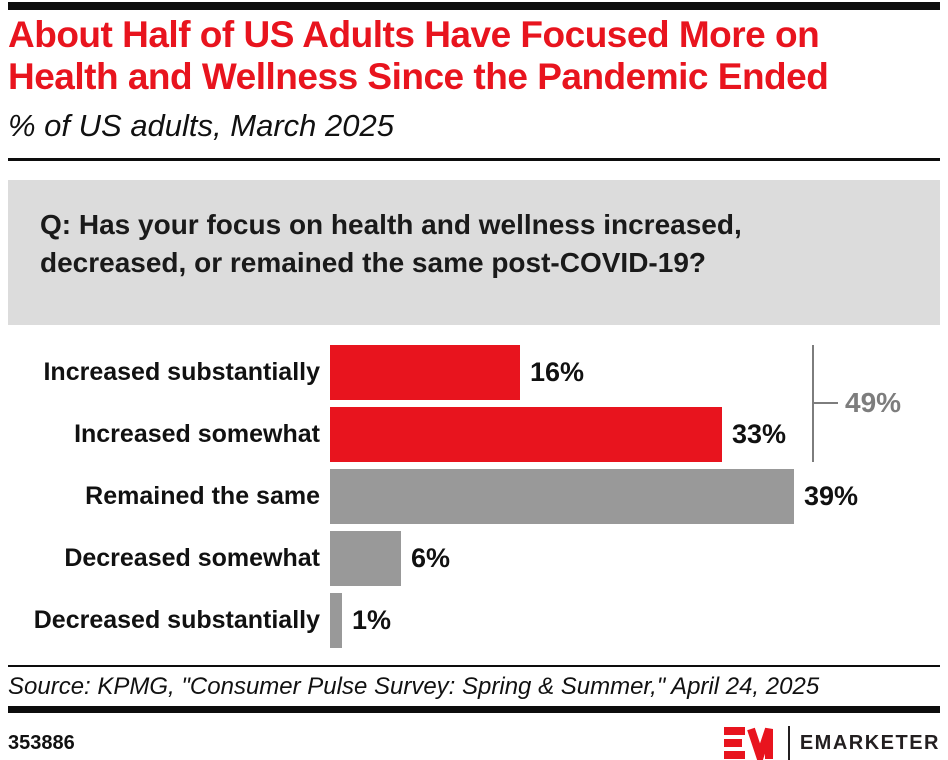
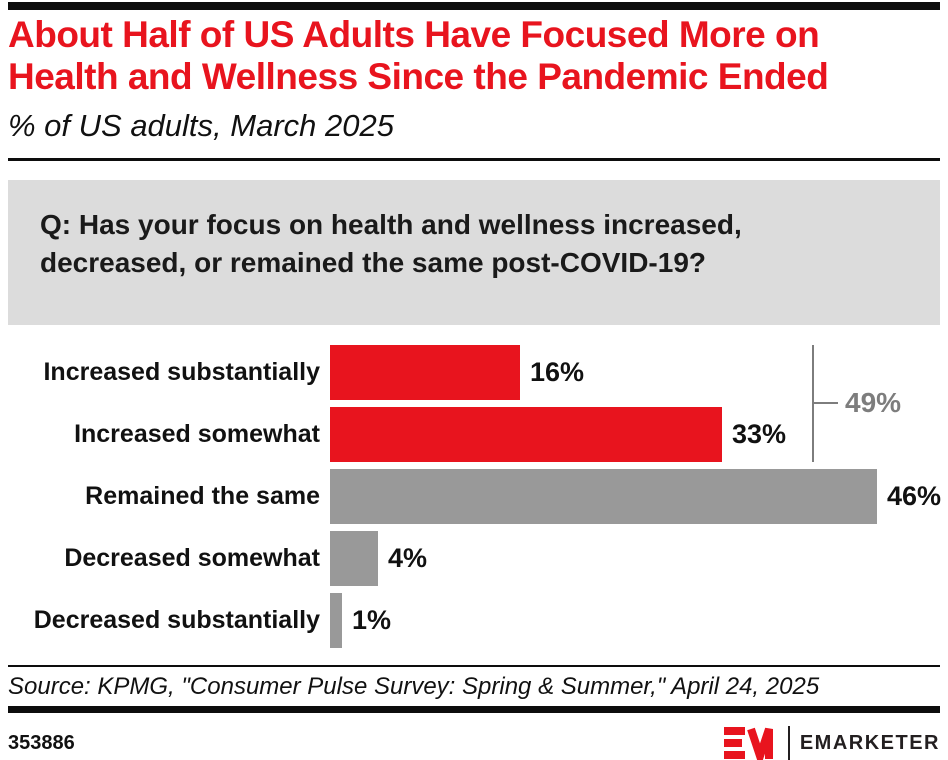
Remained the same: 39% -> 46%
Decreased somewhat: 6% -> 4%
